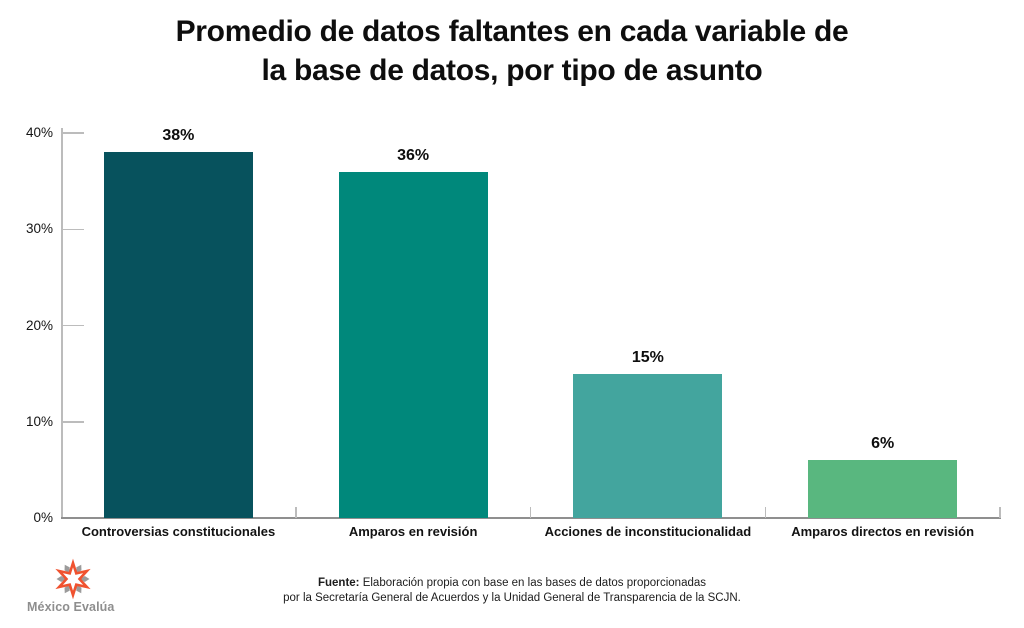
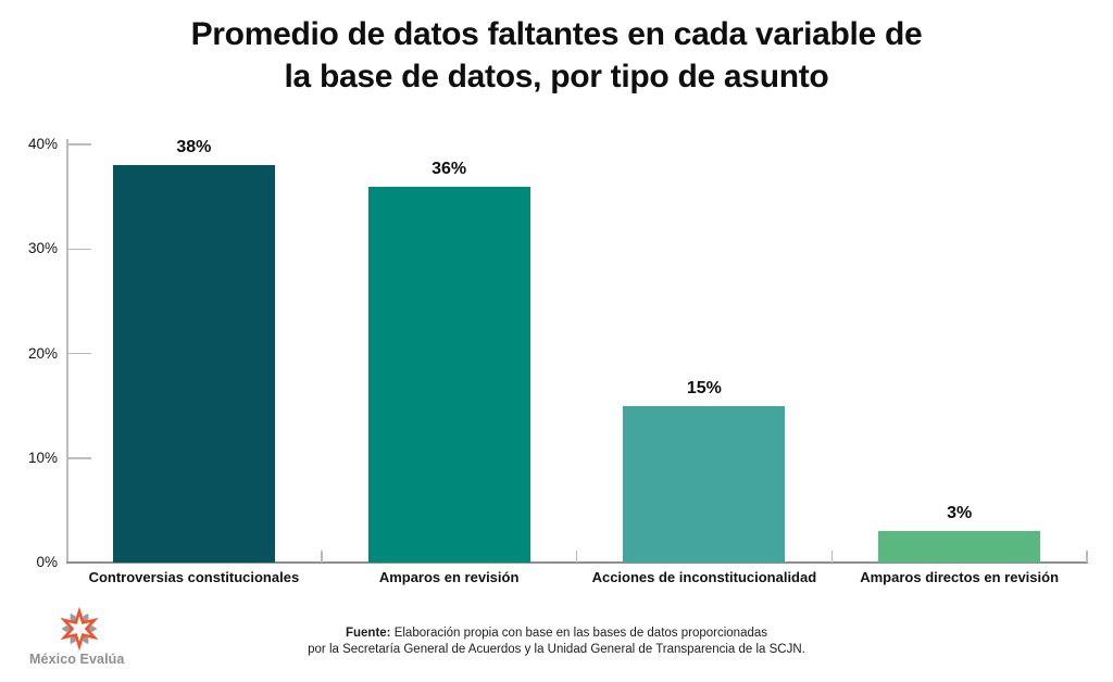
Amparos directos en revisión: 6% -> 3%
